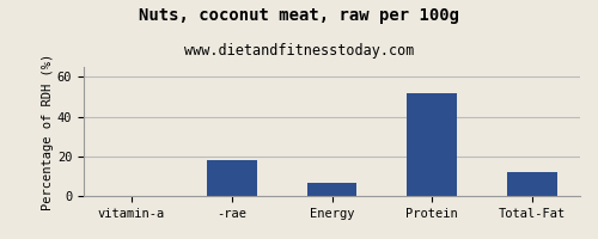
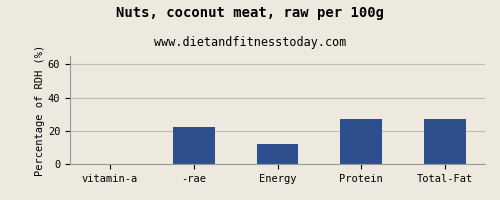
-rae: 18 -> 22
Energy: 6 -> 12
Protein: 52 -> 27
Total-Fat: 12 -> 27
